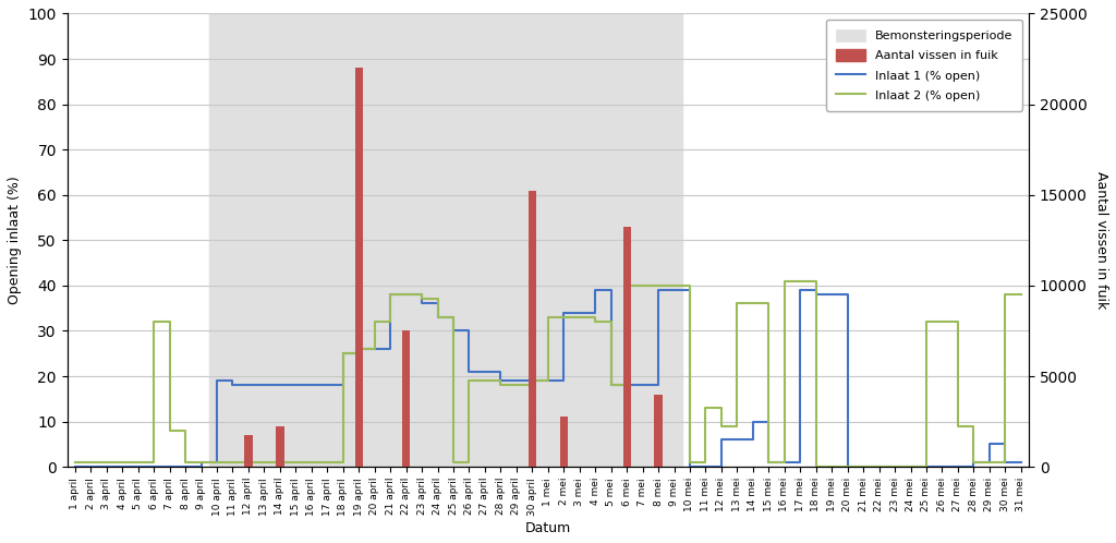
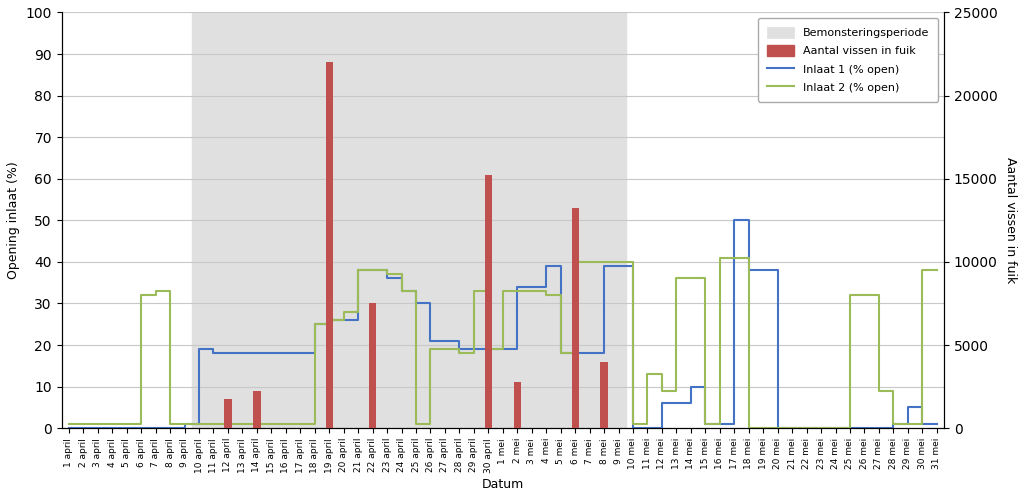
Inlaat 2 (% open)/7 april: 8 -> 33
Inlaat 2 (% open)/20 april: 32 -> 28
Inlaat 2 (% open)/29 april: 18 -> 33
Inlaat 1 (% open)/17 mei: 39 -> 50
